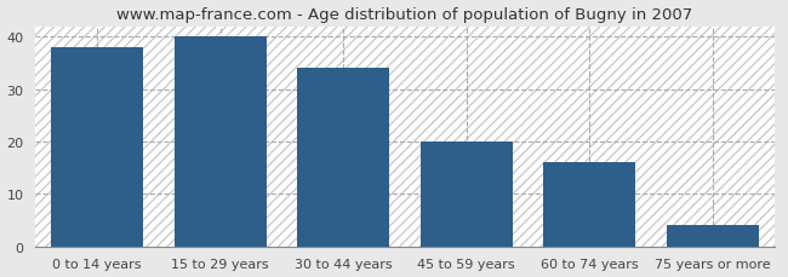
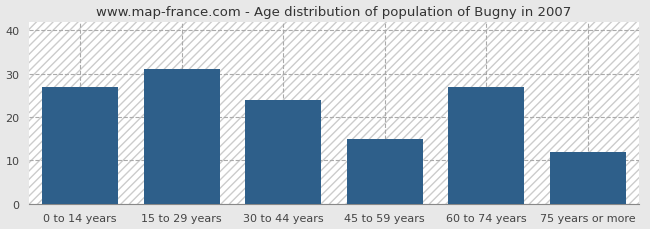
0 to 14 years: 38 -> 27
15 to 29 years: 40 -> 31
30 to 44 years: 34 -> 24
45 to 59 years: 20 -> 15
60 to 74 years: 16 -> 27
75 years or more: 4 -> 12
